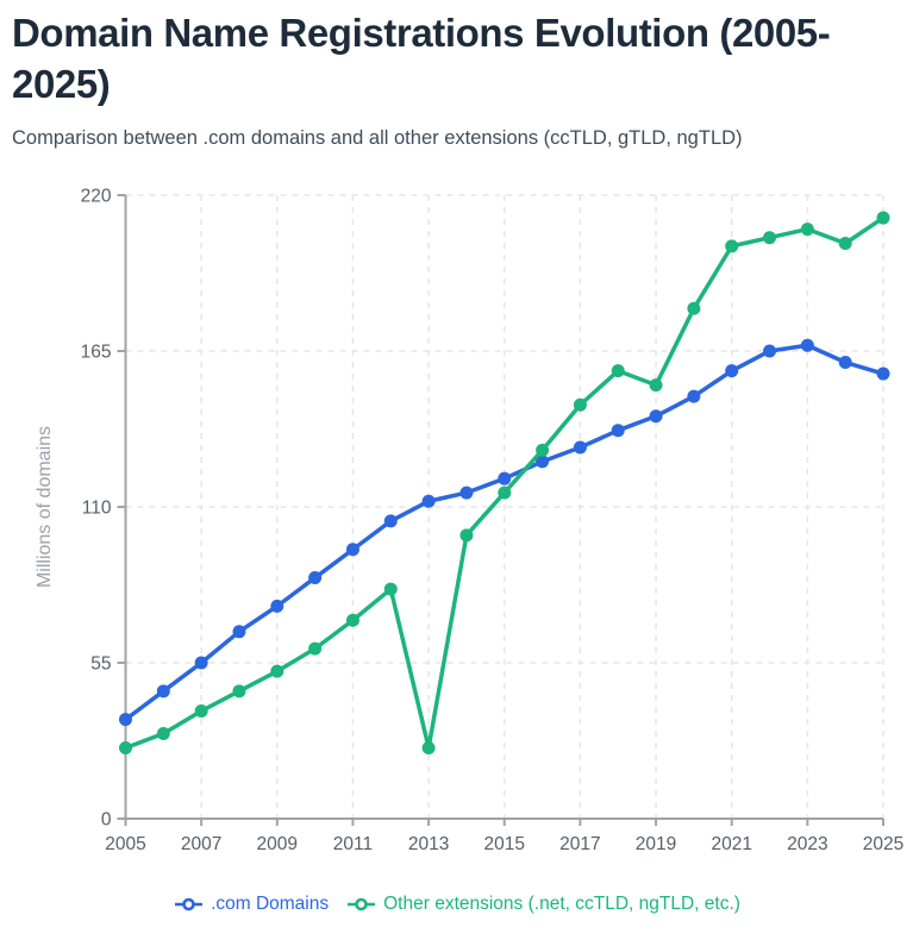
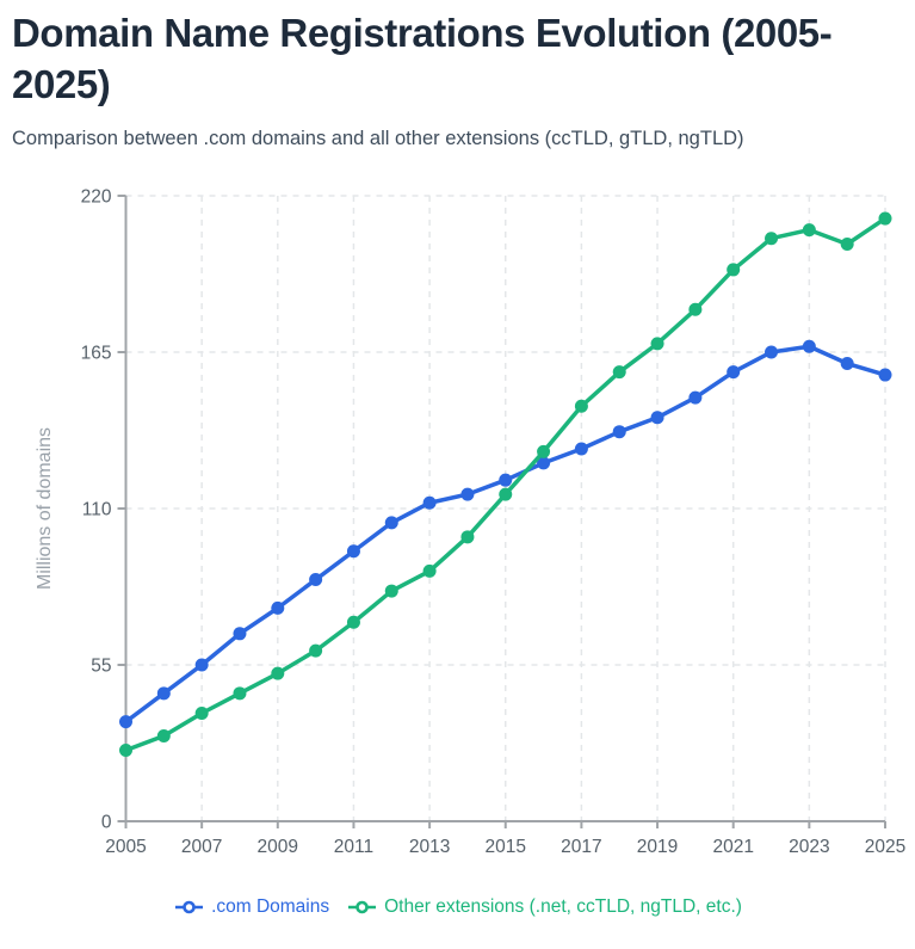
Other extensions (.net, ccTLD, ngTLD, etc.)/2013: 25 -> 88
Other extensions (.net, ccTLD, ngTLD, etc.)/2019: 153 -> 168
Other extensions (.net, ccTLD, ngTLD, etc.)/2021: 202 -> 194
